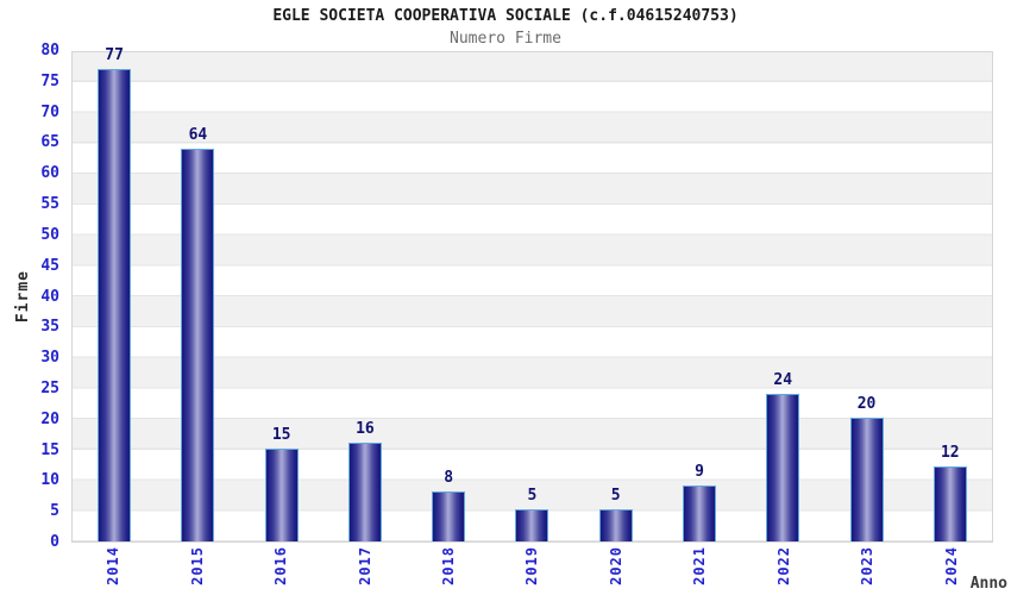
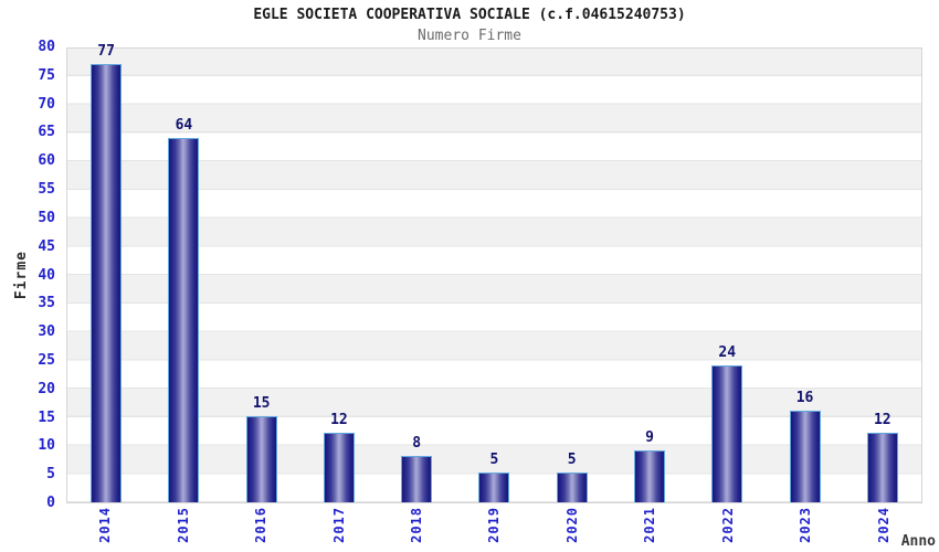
2017: 16 -> 12
2023: 20 -> 16
